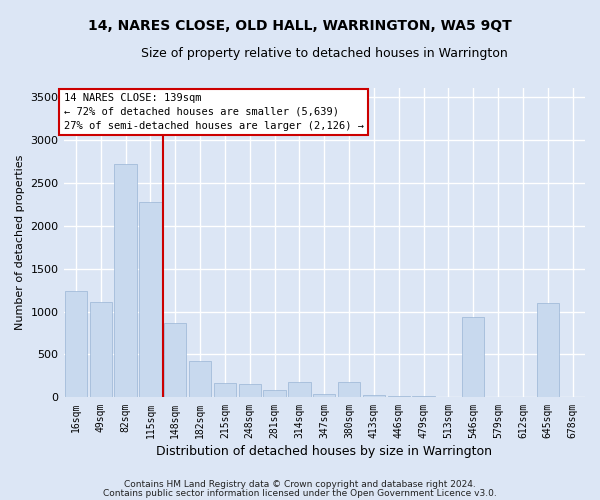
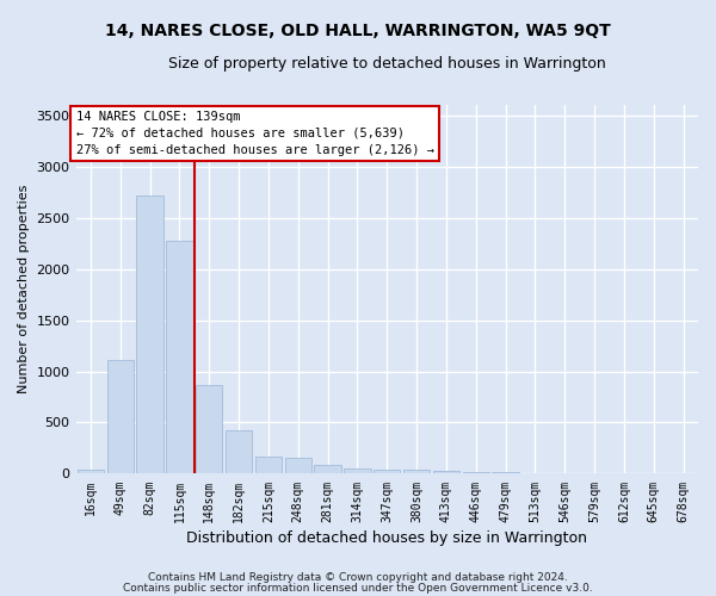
16sqm: 1240 -> 40
314sqm: 180 -> 60
380sqm: 180 -> 40
546sqm: 940 -> 10
645sqm: 1100 -> 0
